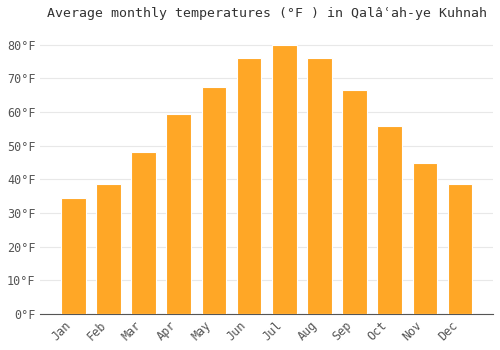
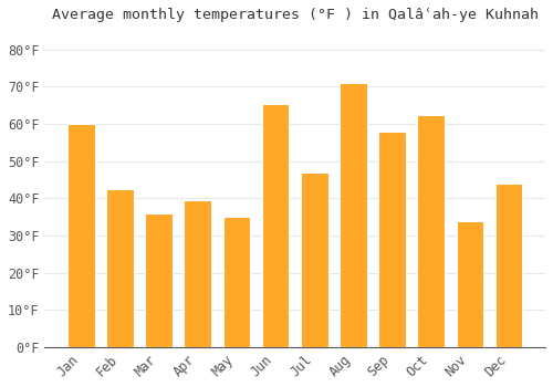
Jan: 34.5°F -> 60.0°F
Feb: 38.5°F -> 42.5°F
Mar: 48.0°F -> 36.0°F
Apr: 59.5°F -> 39.5°F
May: 67.5°F -> 35.0°F
Jun: 76.0°F -> 65.5°F
Jul: 80.0°F -> 47.0°F
Aug: 76.0°F -> 71.0°F
Sep: 66.5°F -> 58.0°F
Oct: 56.0°F -> 62.5°F
Nov: 45.0°F -> 34.0°F
Dec: 38.5°F -> 44.0°F
